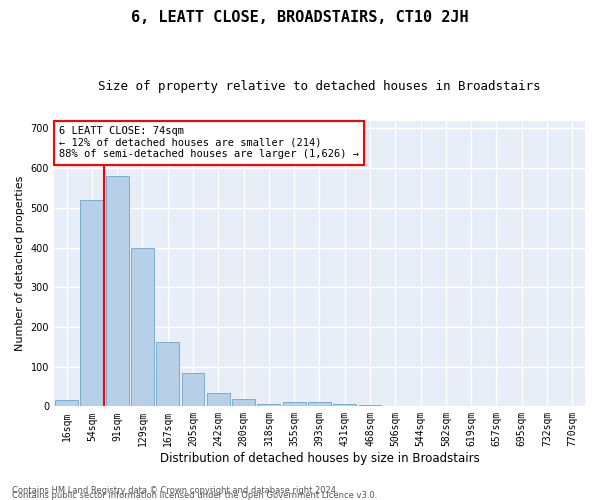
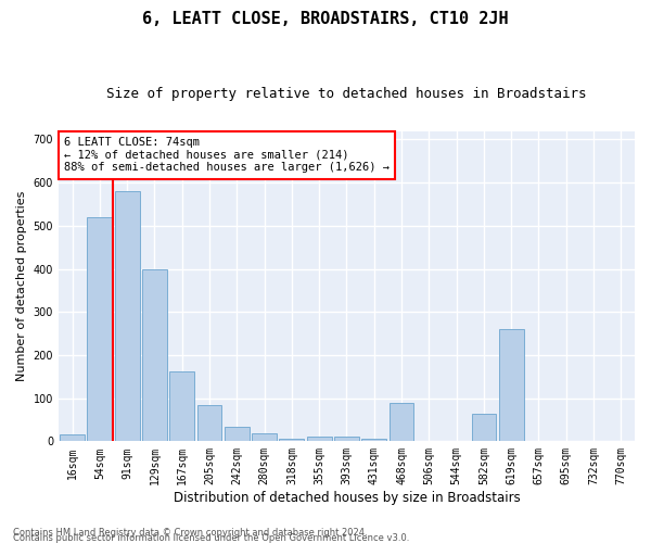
468sqm: 3 -> 90
582sqm: 1 -> 65
619sqm: 1 -> 260
